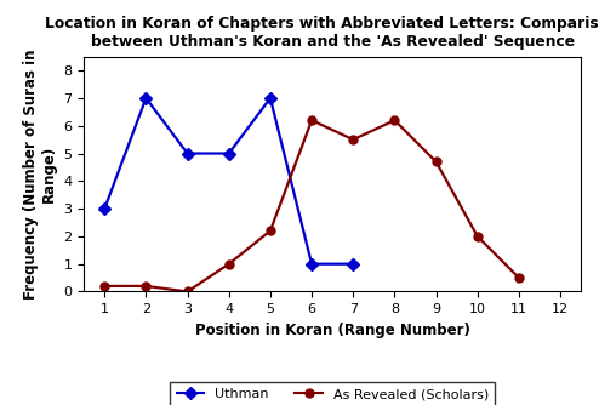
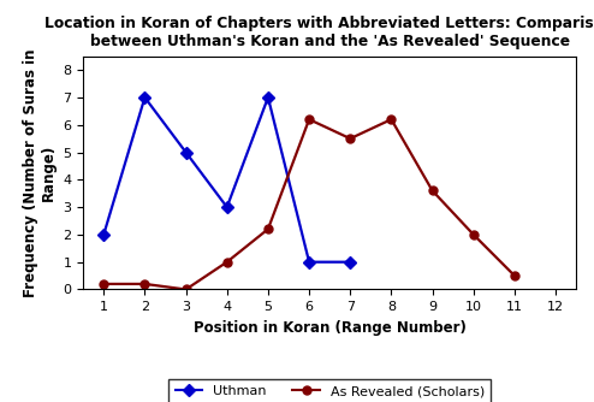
Uthman/1: 3 -> 2
Uthman/4: 5 -> 3
As Revealed (Scholars)/9: 4.7 -> 3.6
